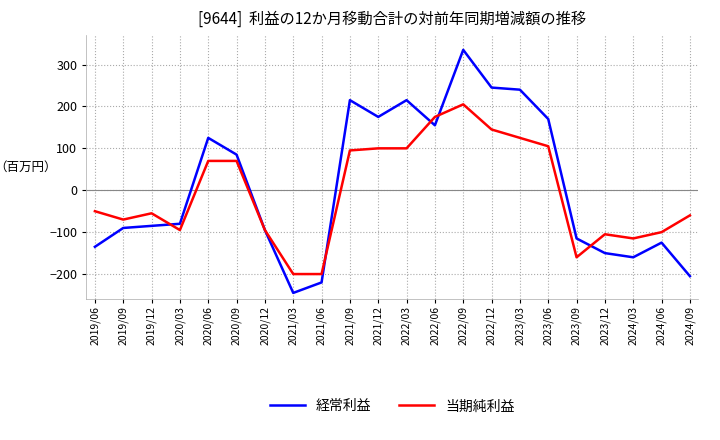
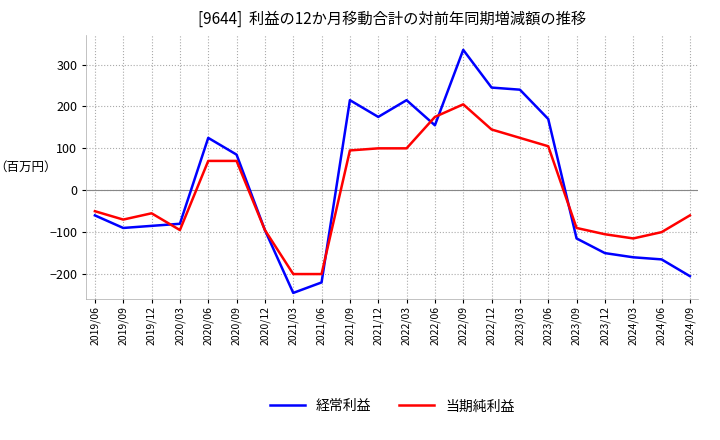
経常利益/2019/06: -135 -> -60
当期純利益/2023/09: -160 -> -90
経常利益/2024/06: -125 -> -165
